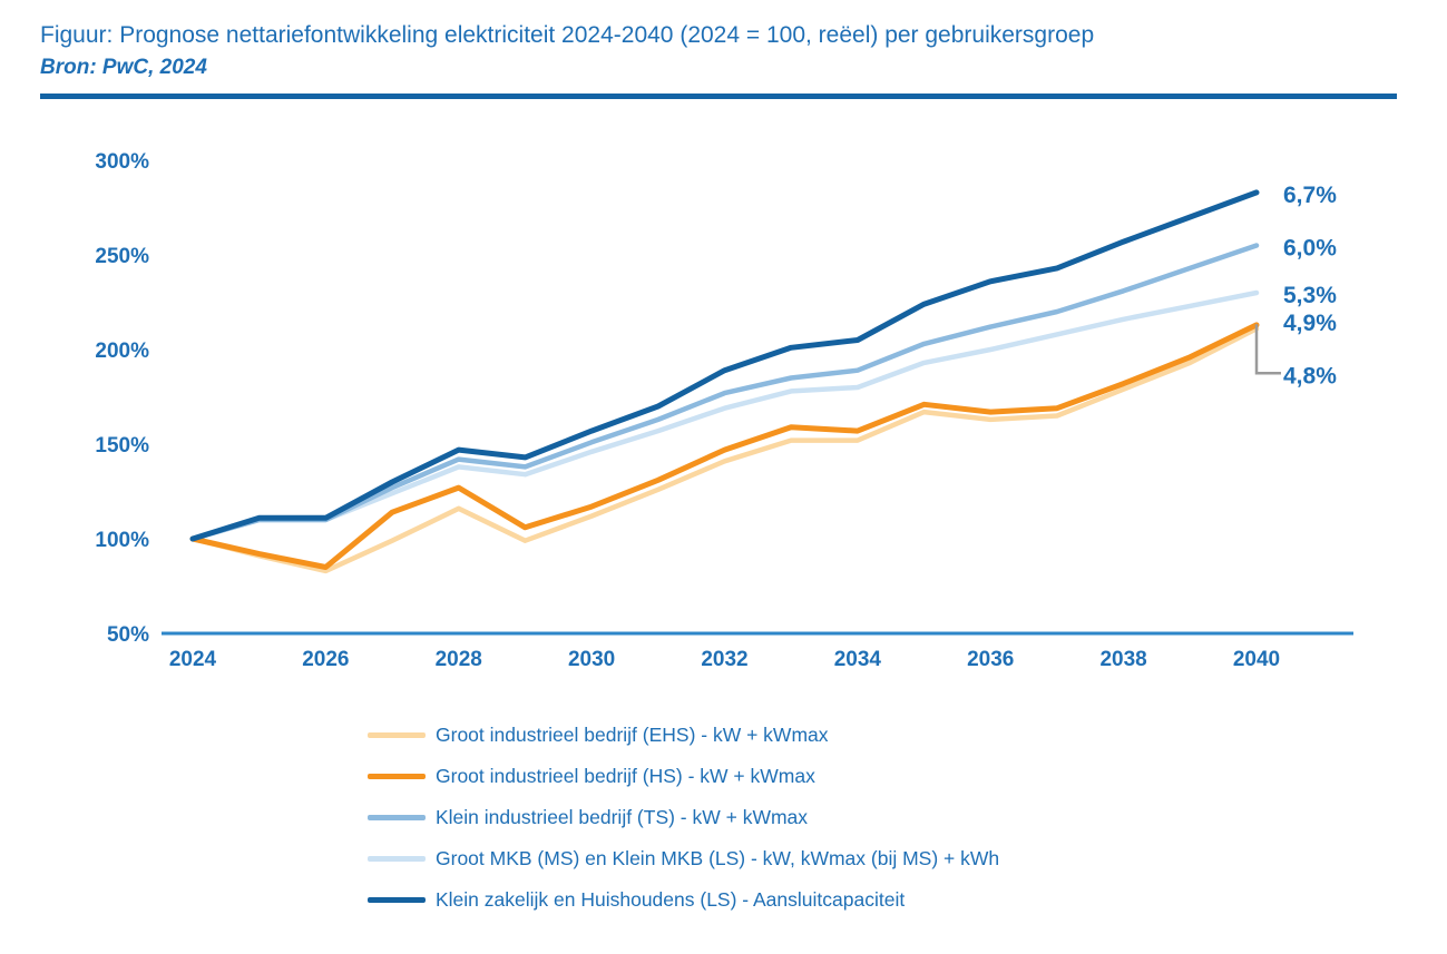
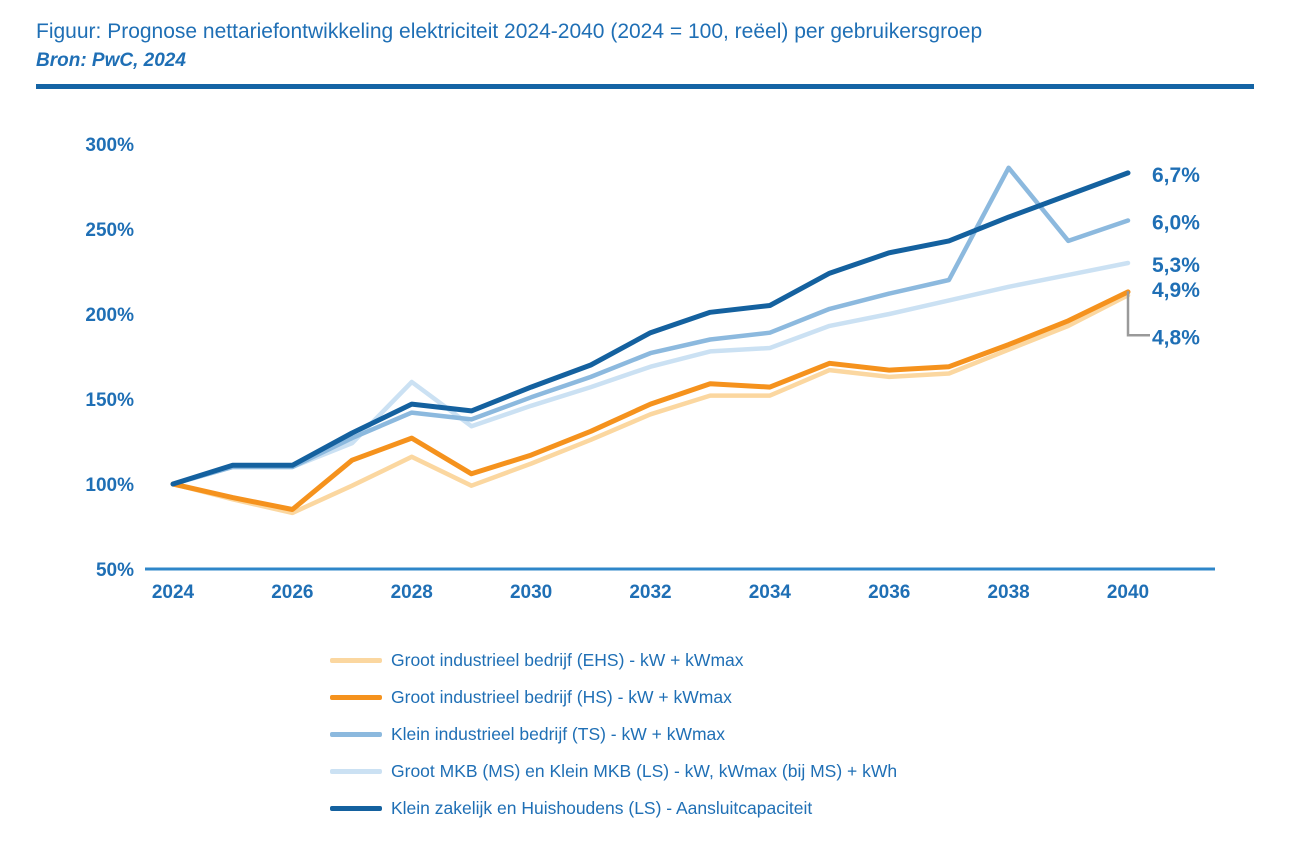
Groot MKB (MS) en Klein MKB (LS) - kW, kWmax (bij MS) + kWh/2028: 138% -> 160%
Klein industrieel bedrijf (TS) - kW + kWmax/2038: 231% -> 286%
